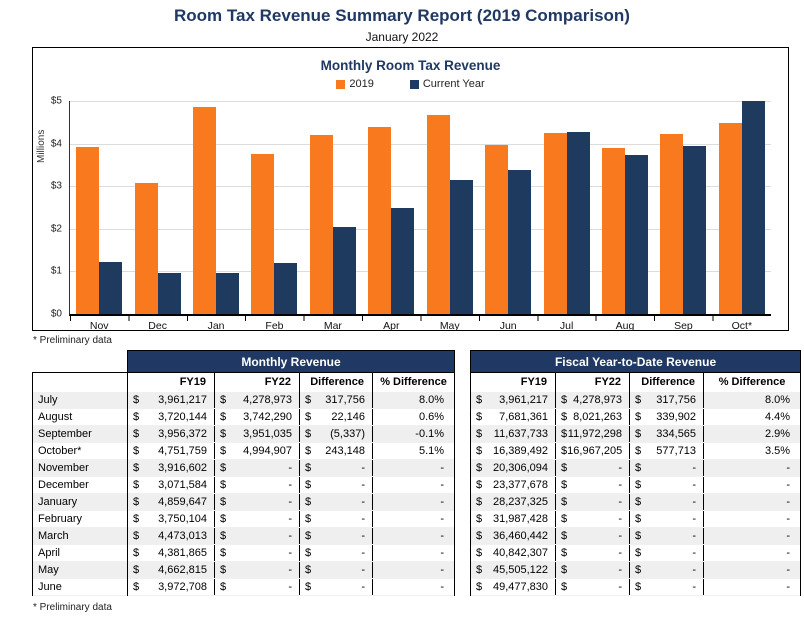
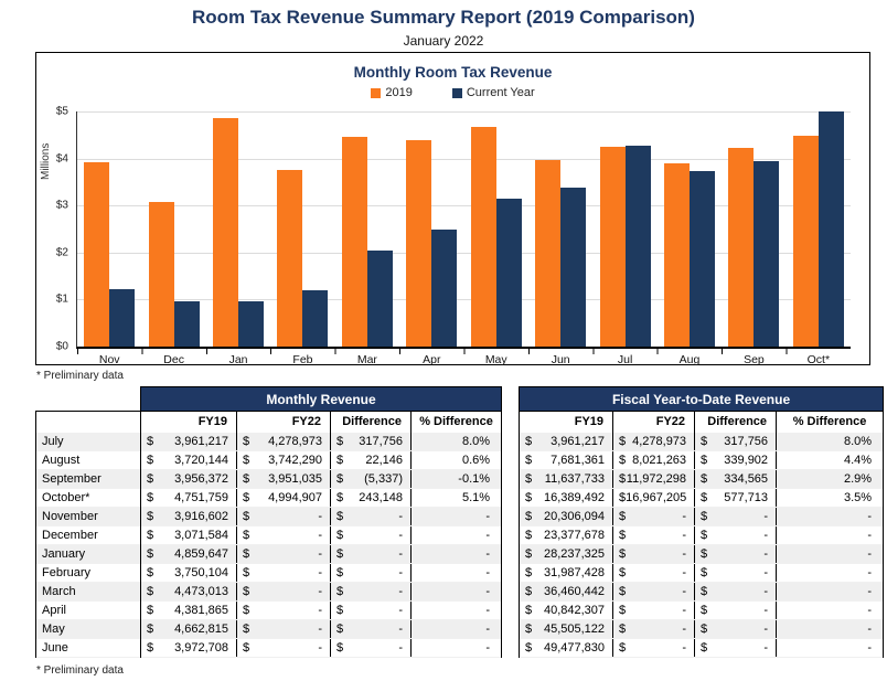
2019/Mar: $4.2 -> $4.5
